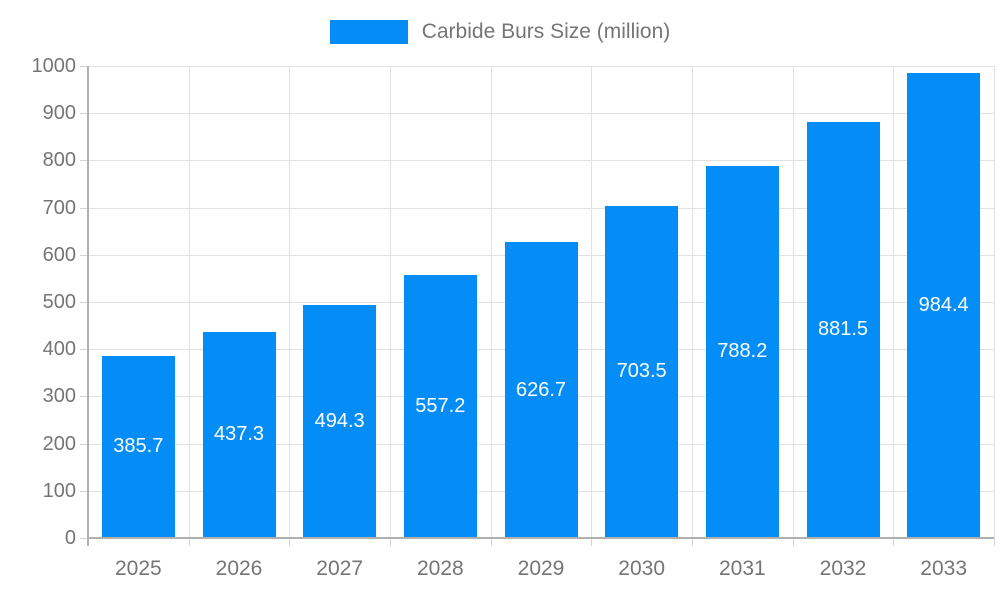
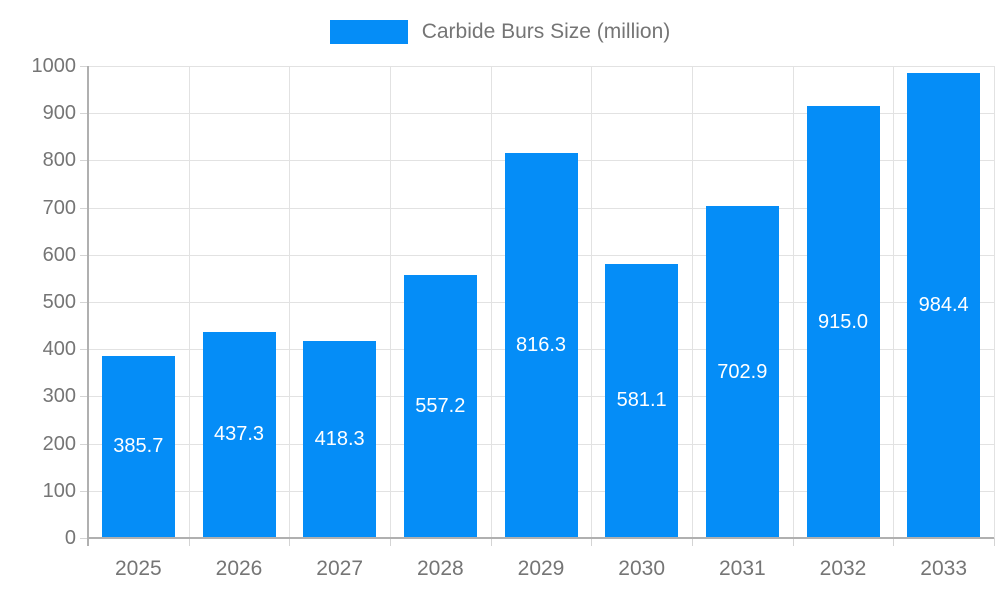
2027: 494.3 -> 418.3
2029: 626.7 -> 816.3
2030: 703.5 -> 581.1
2031: 788.2 -> 702.9
2032: 881.5 -> 915.0
